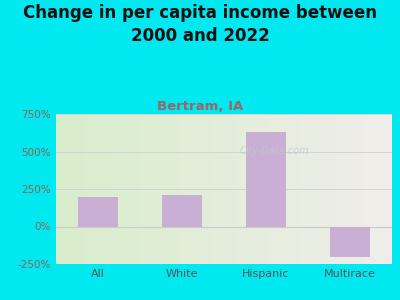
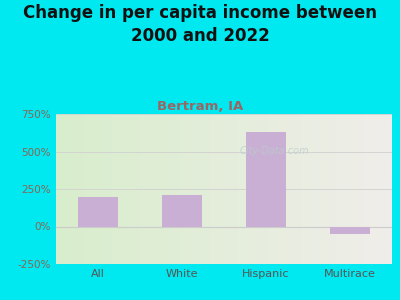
Multirace: -200% -> -50%
